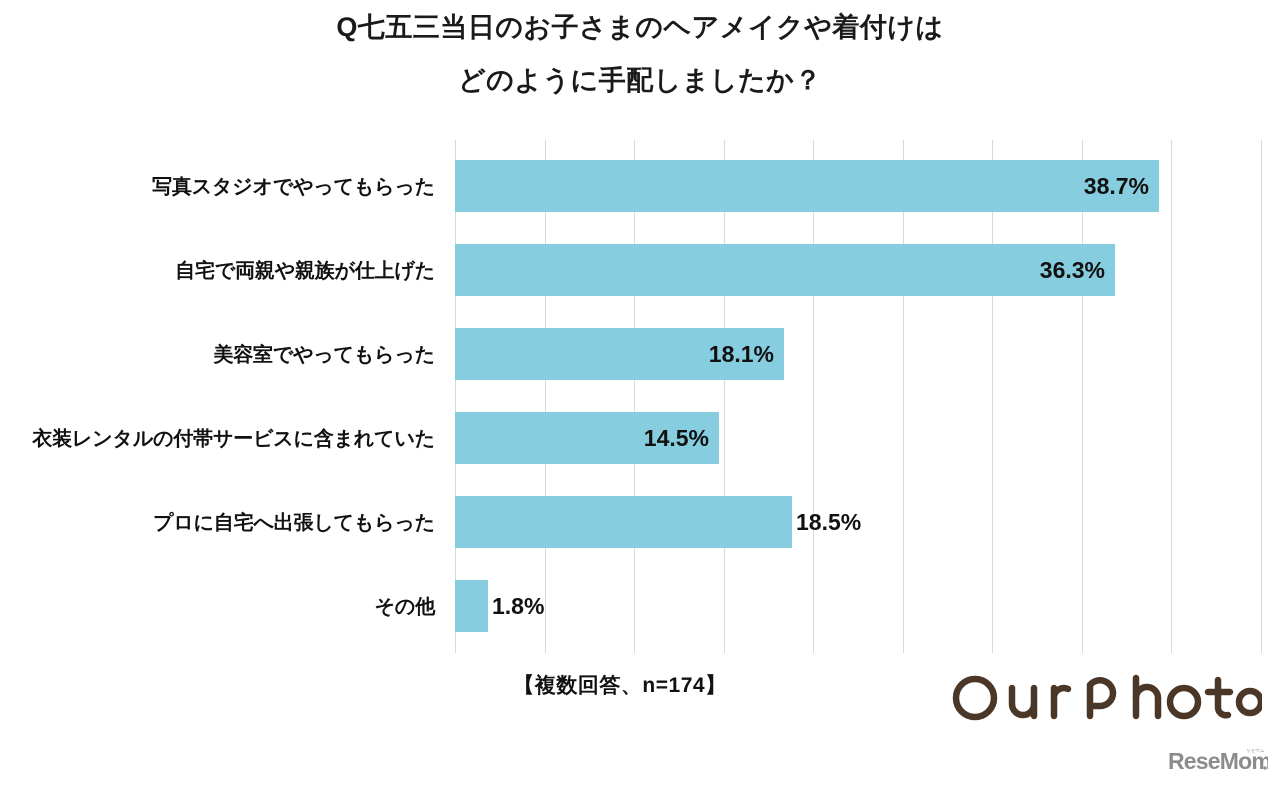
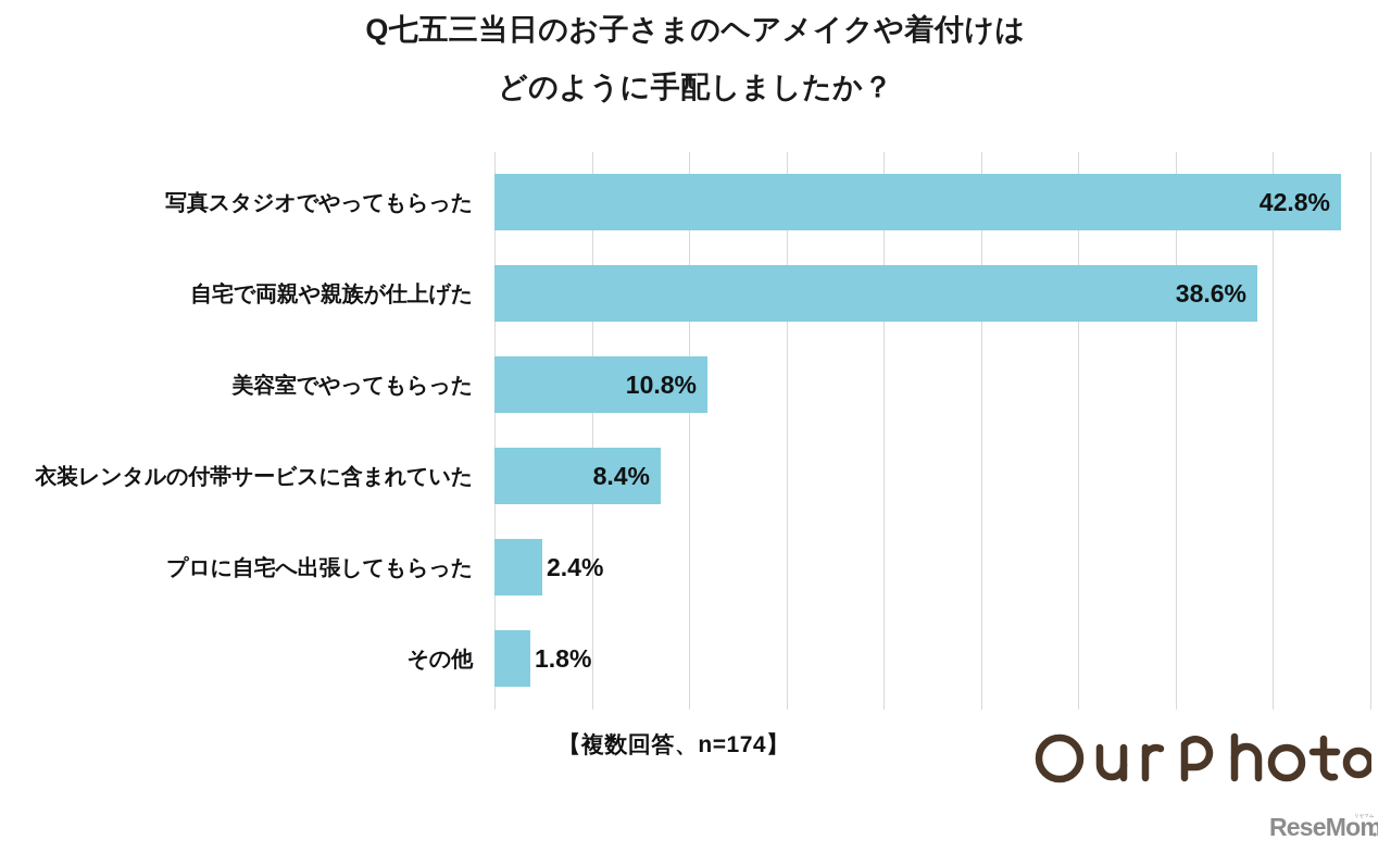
写真スタジオでやってもらった: 38.7% -> 42.8%
自宅で両親や親族が仕上げた: 36.3% -> 38.6%
美容室でやってもらった: 18.1% -> 10.8%
衣装レンタルの付帯サービスに含まれていた: 14.5% -> 8.4%
プロに自宅へ出張してもらった: 18.5% -> 2.4%
